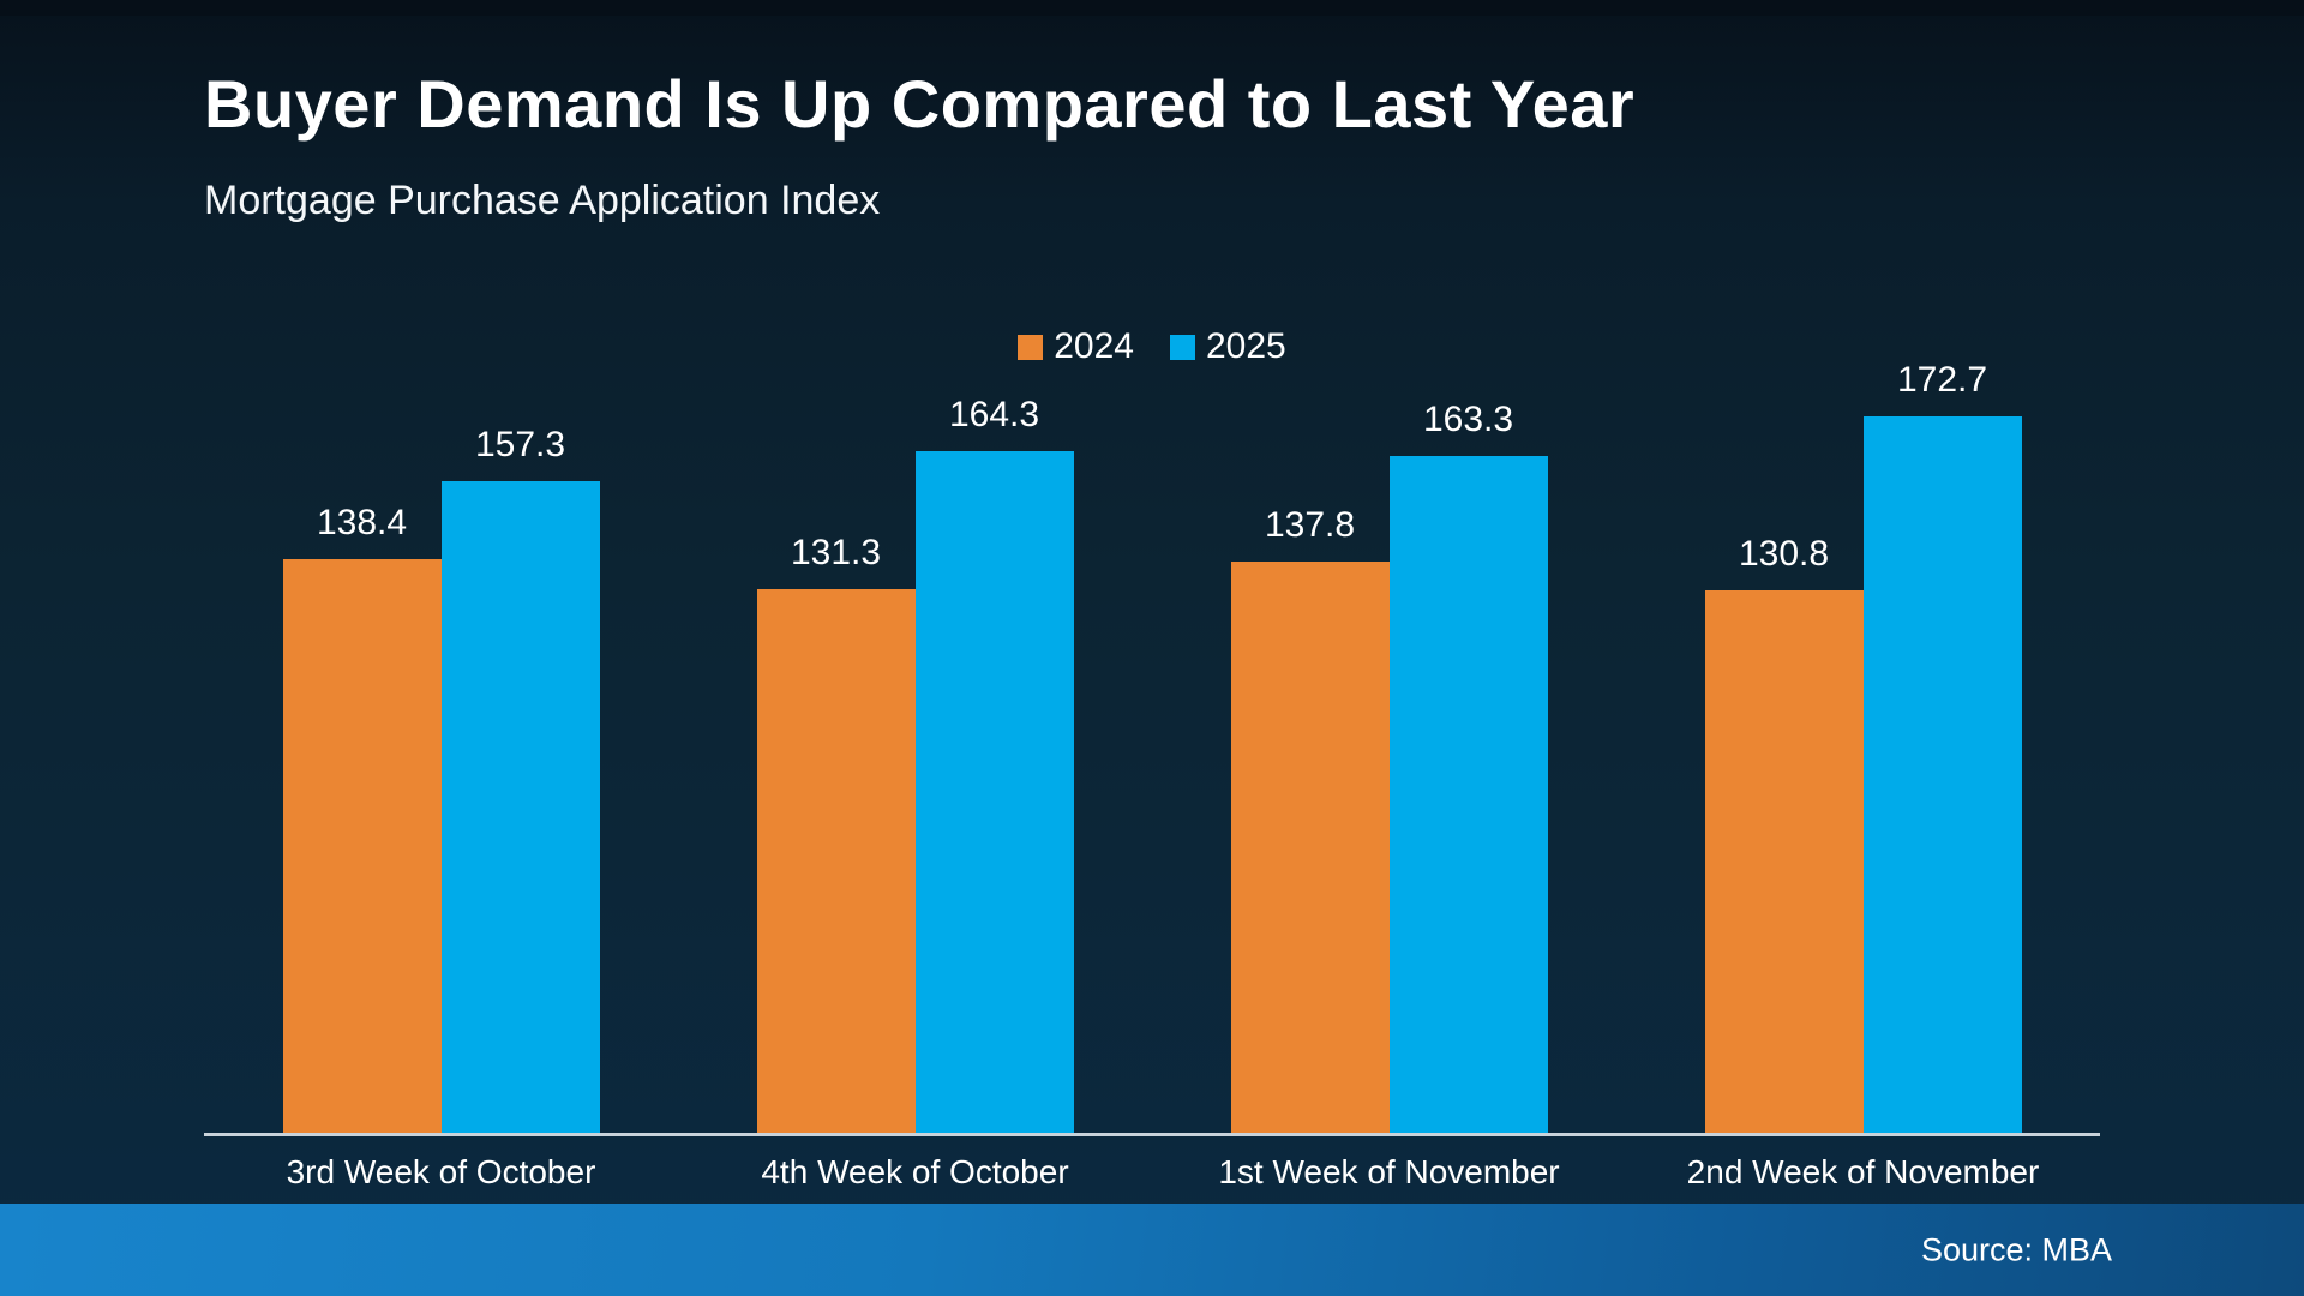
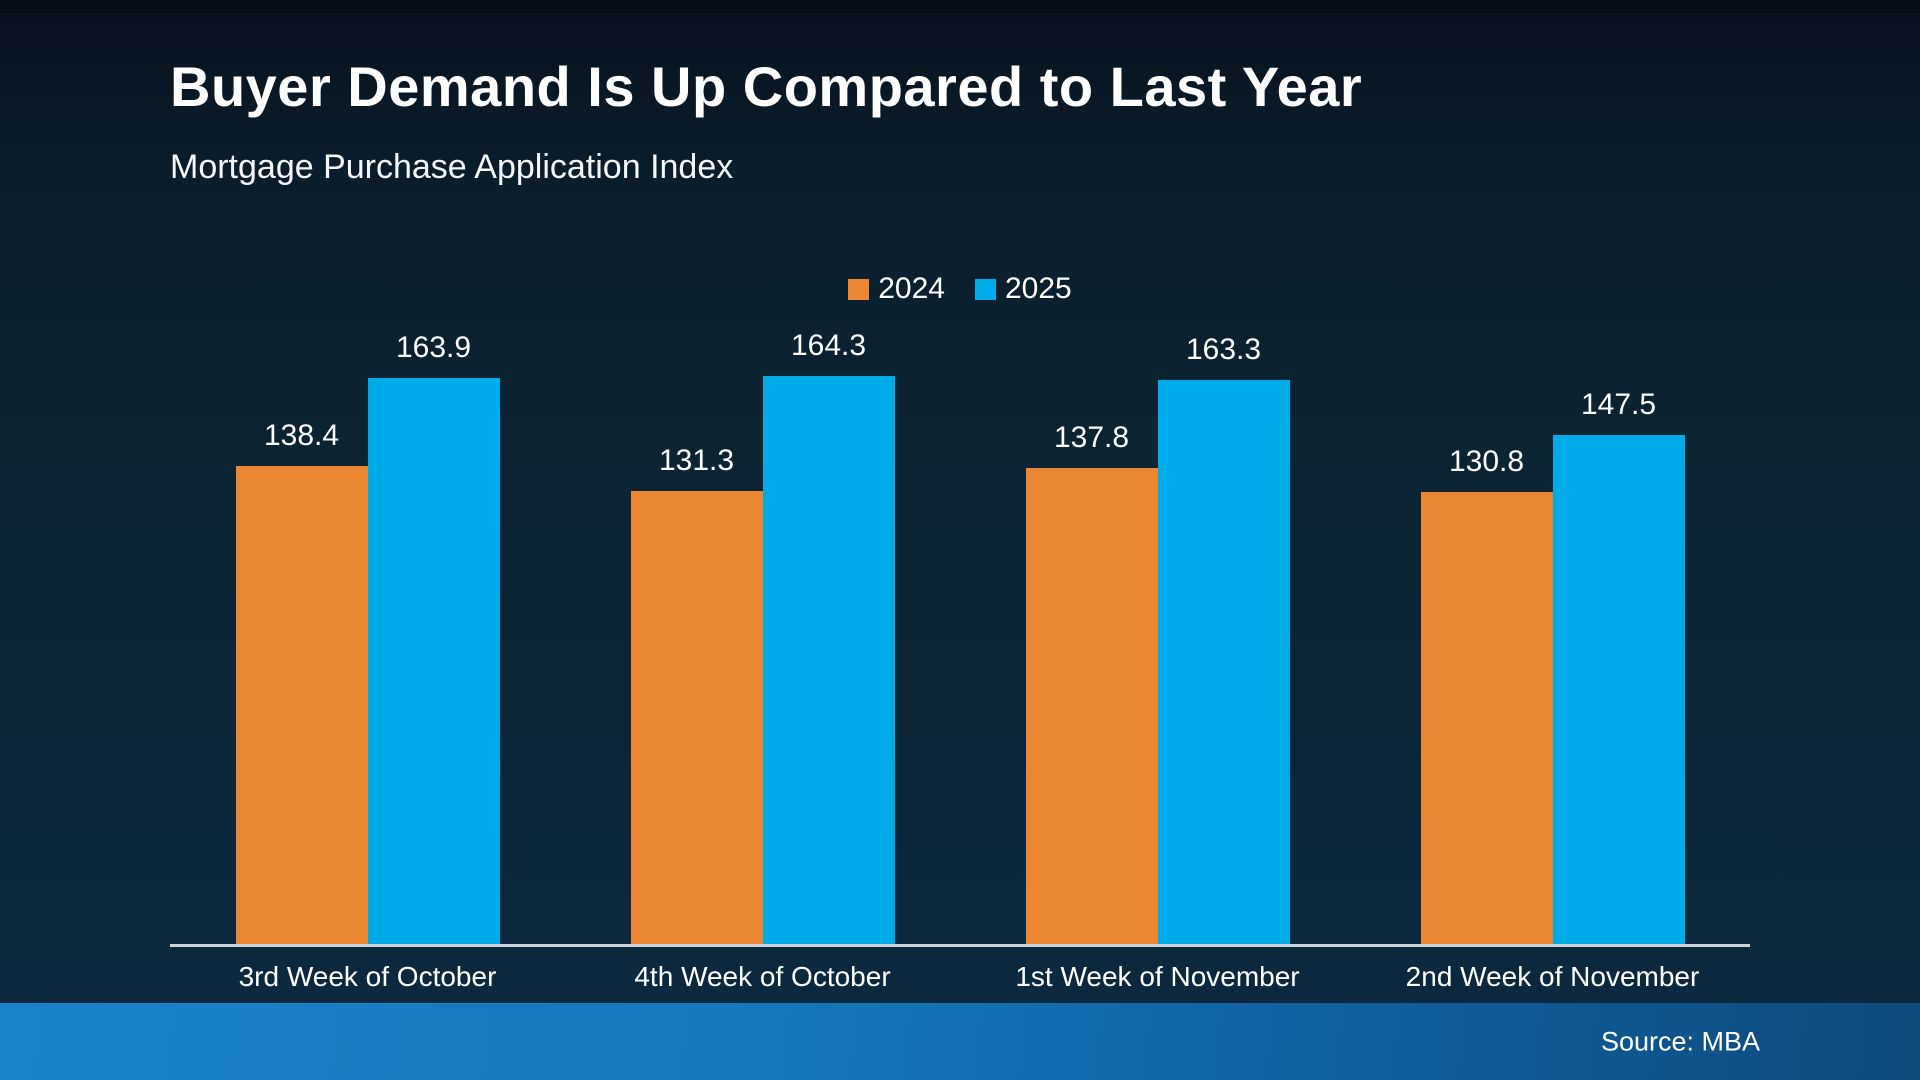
2025/3rd Week of October: 157.3 -> 163.9
2025/2nd Week of November: 172.7 -> 147.5
